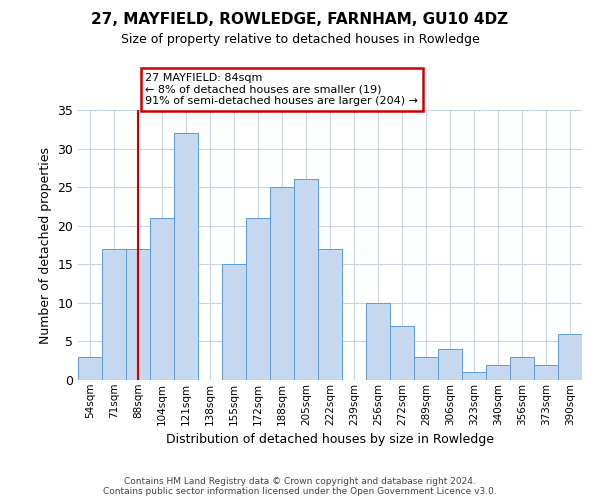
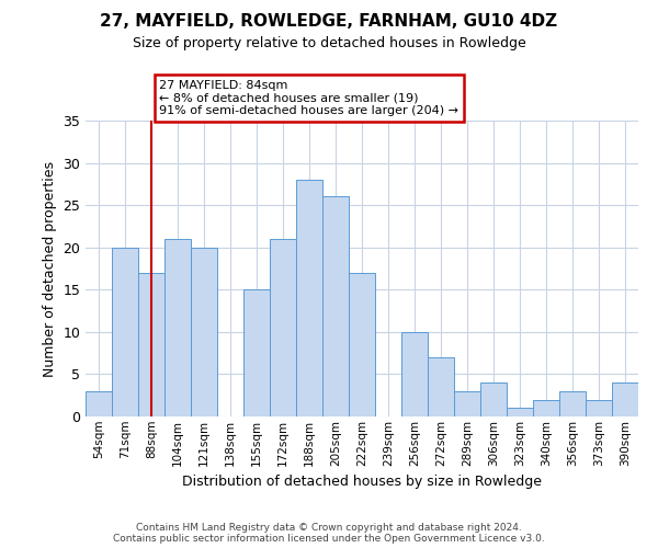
71sqm: 17 -> 20
121sqm: 32 -> 20
188sqm: 25 -> 28
390sqm: 6 -> 4
